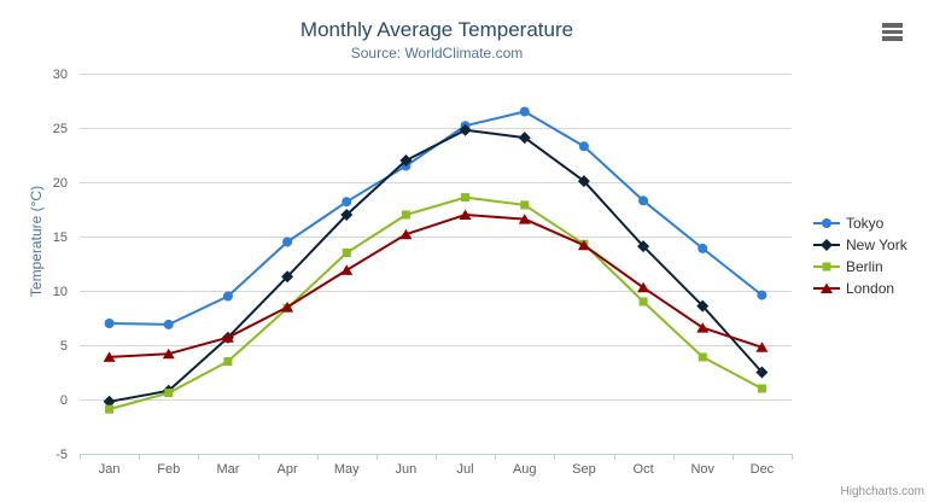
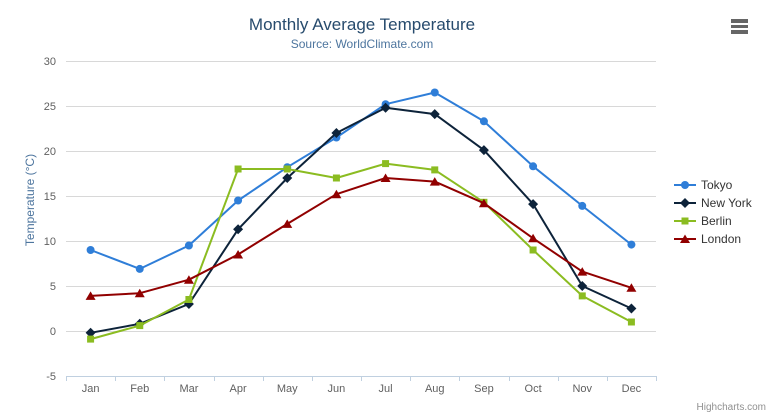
Tokyo/Jan: 7 -> 9
New York/Mar: 6 -> 3
Berlin/Apr: 8 -> 18
Berlin/May: 14 -> 18
New York/Nov: 9 -> 5
